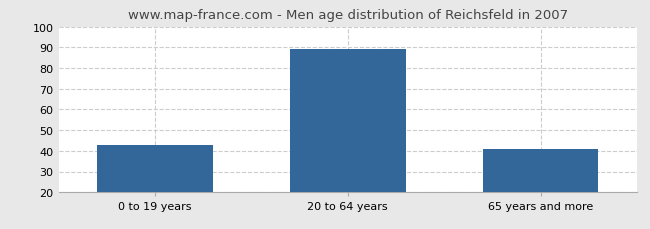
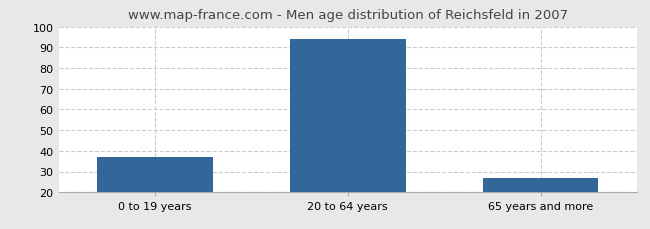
0 to 19 years: 43 -> 37
20 to 64 years: 89 -> 94
65 years and more: 41 -> 27
